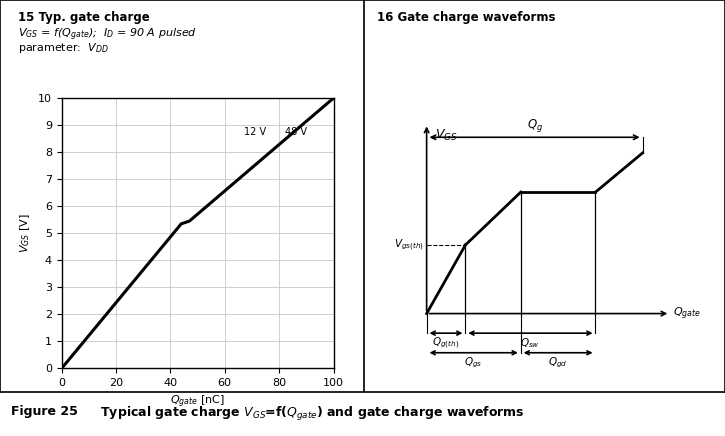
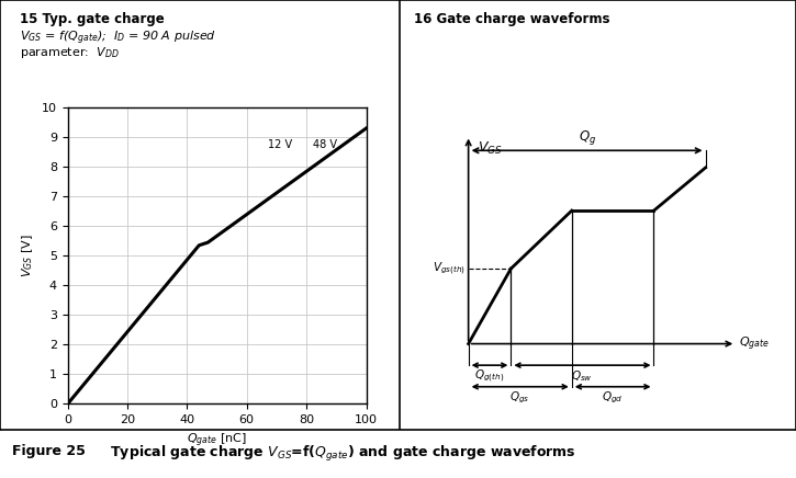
100: 10.00 -> 9.30
